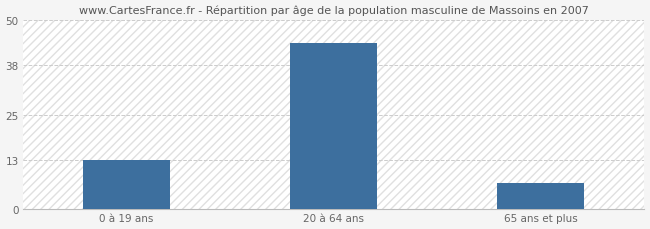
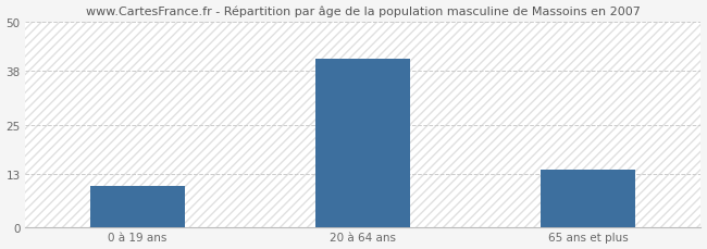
0 à 19 ans: 13 -> 10
20 à 64 ans: 44 -> 41
65 ans et plus: 7 -> 14
